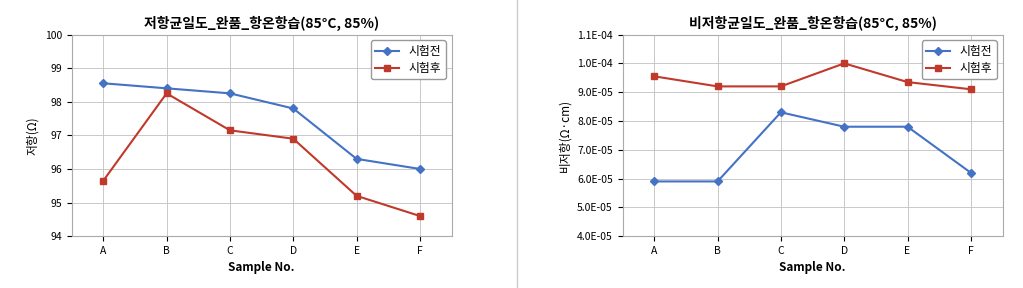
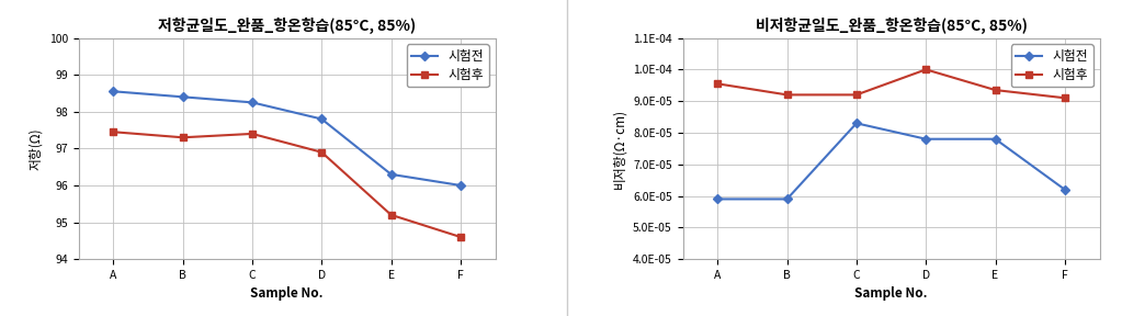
저항균일도_완품_항온항습(85°C, 85%)/시험후/A: 95.65 -> 97.45
저항균일도_완품_항온항습(85°C, 85%)/시험후/B: 98.25 -> 97.30
저항균일도_완품_항온항습(85°C, 85%)/시험후/C: 97.15 -> 97.40
